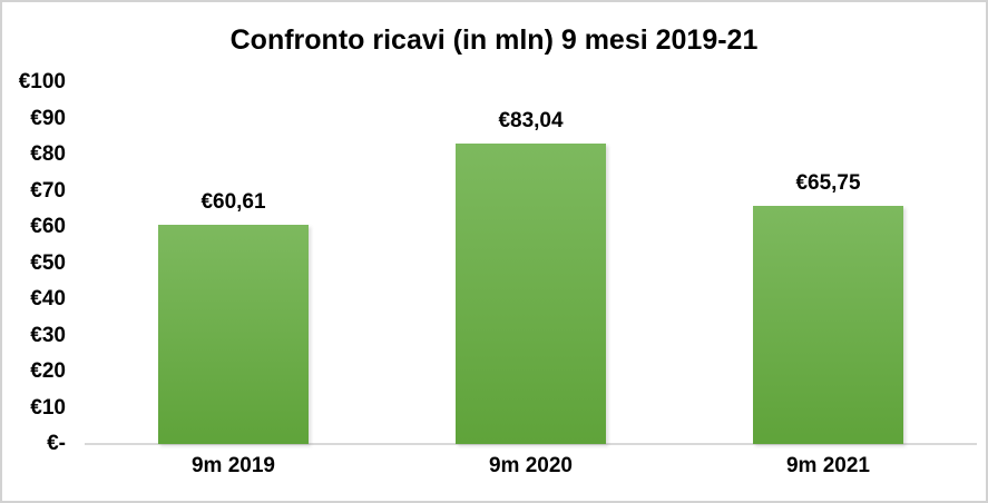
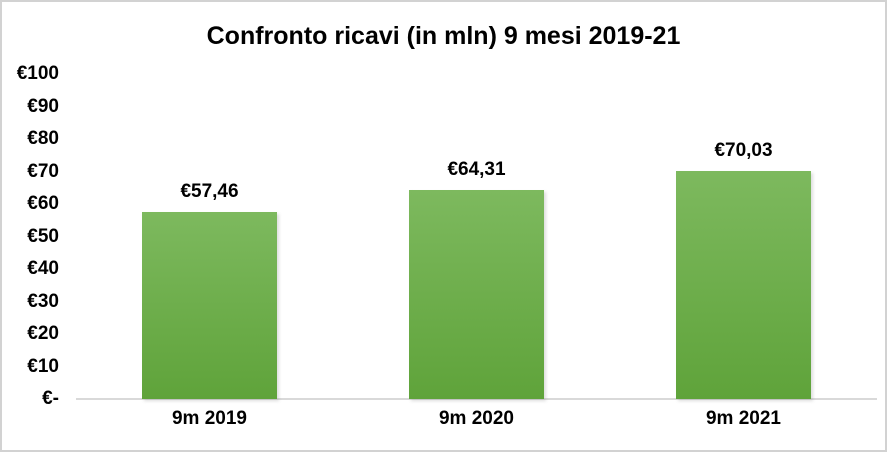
9m 2019: €60,61 -> €57,46
9m 2020: €83,04 -> €64,31
9m 2021: €65,75 -> €70,03
